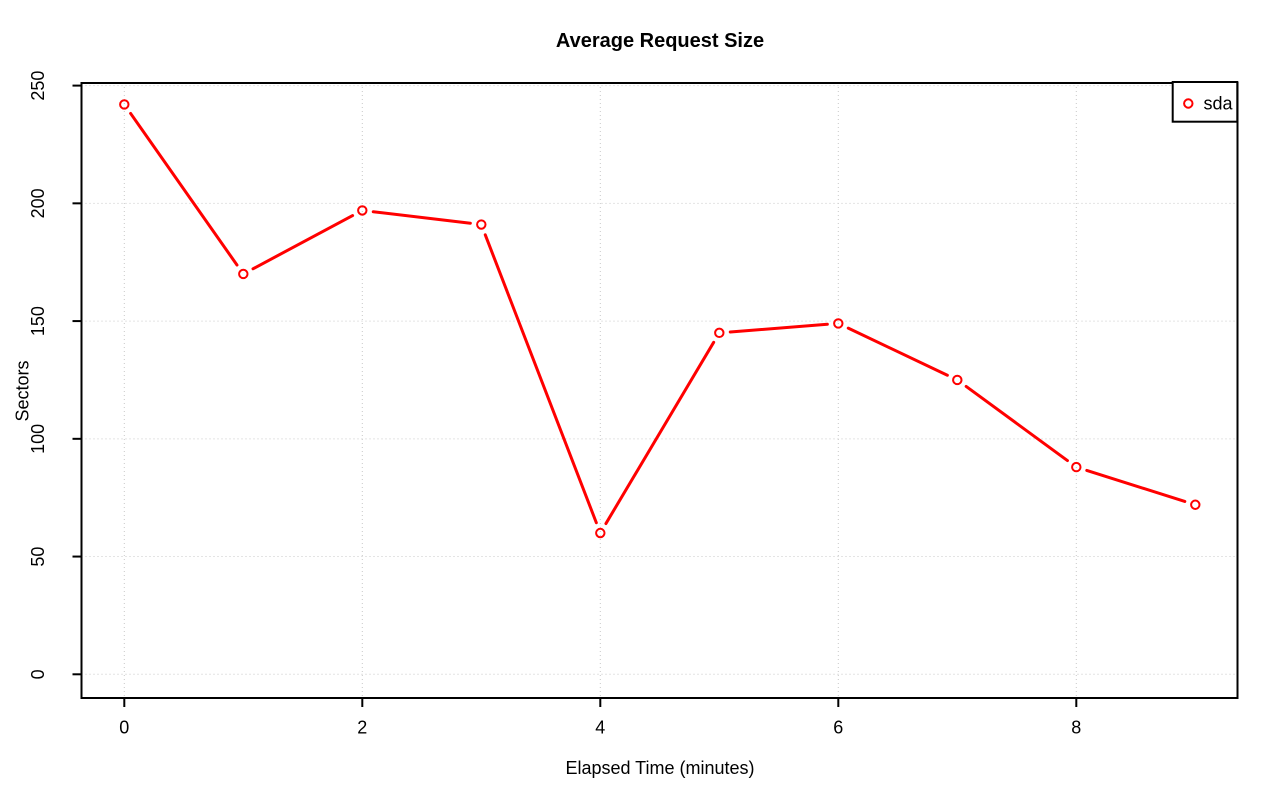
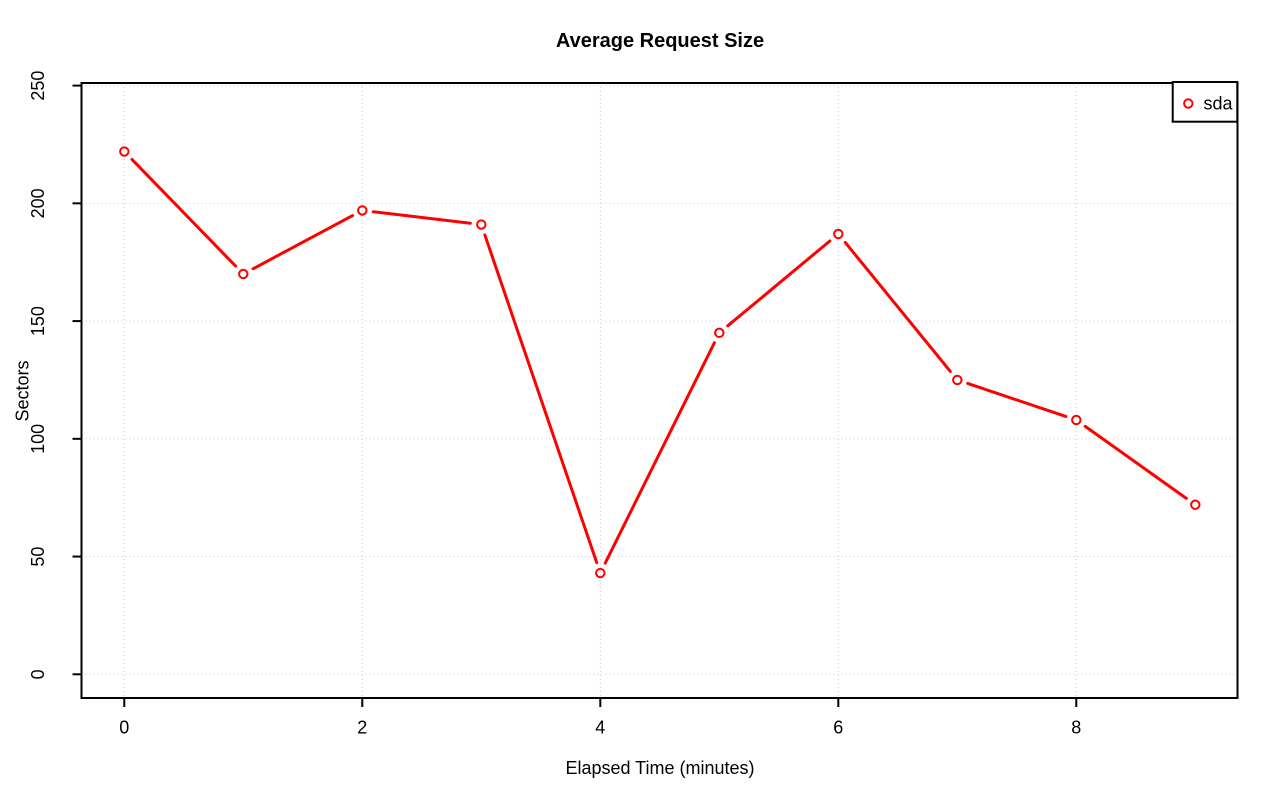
0: 242 -> 222
4: 60 -> 43
6: 149 -> 187
8: 88 -> 108
